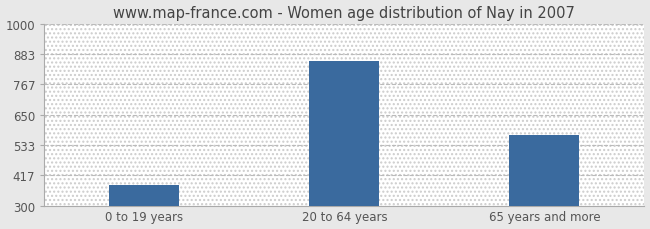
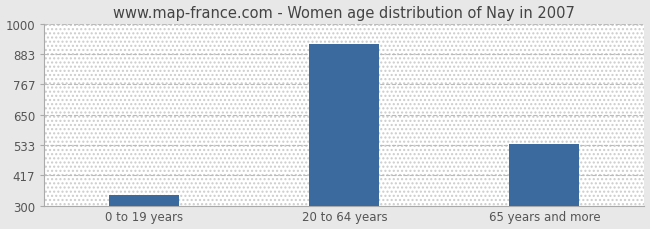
0 to 19 years: 380 -> 340
20 to 64 years: 855 -> 921
65 years and more: 570 -> 537
